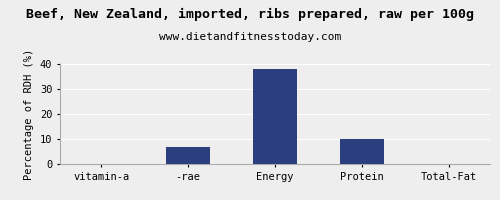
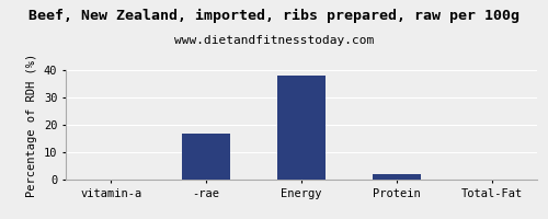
-rae: 7 -> 17
Protein: 10 -> 2
